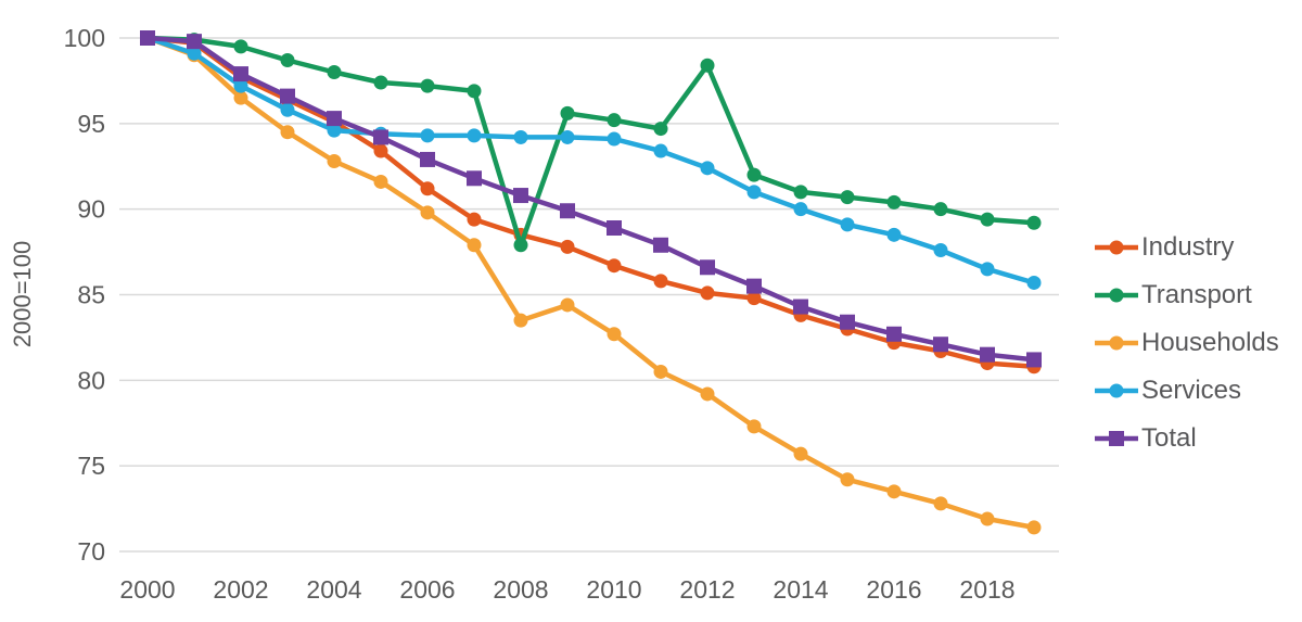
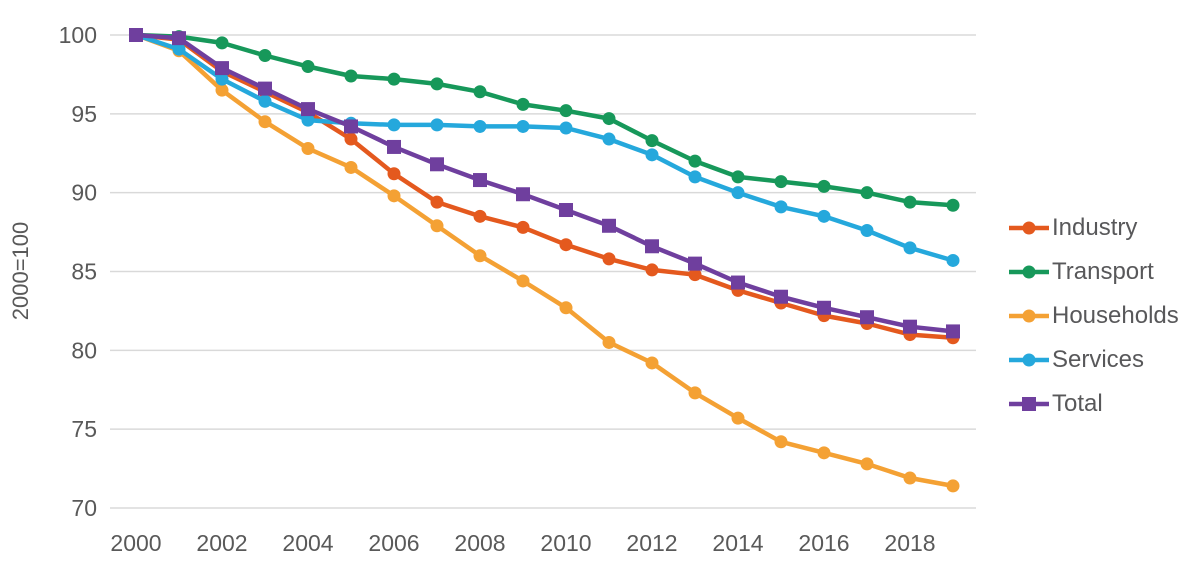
Transport/2008: 87.9 -> 96.4
Households/2008: 83.5 -> 86.0
Transport/2012: 98.4 -> 93.3
